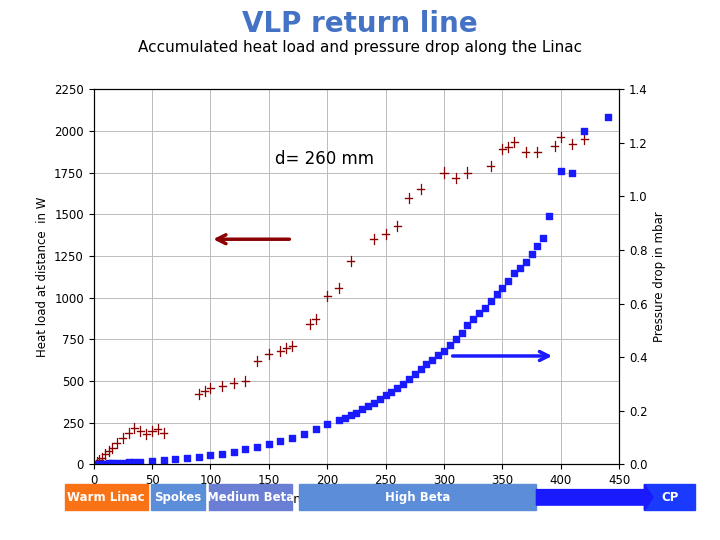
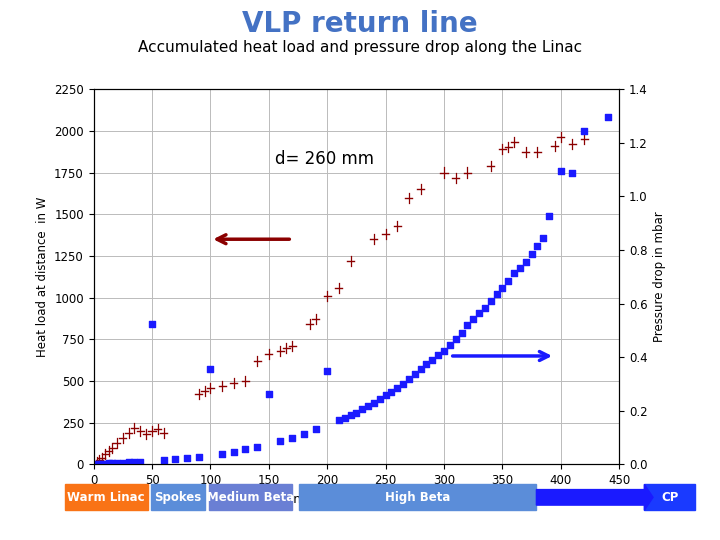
50: 20 -> 840
100: 60 -> 570
150: 120 -> 420
200: 240 -> 560
